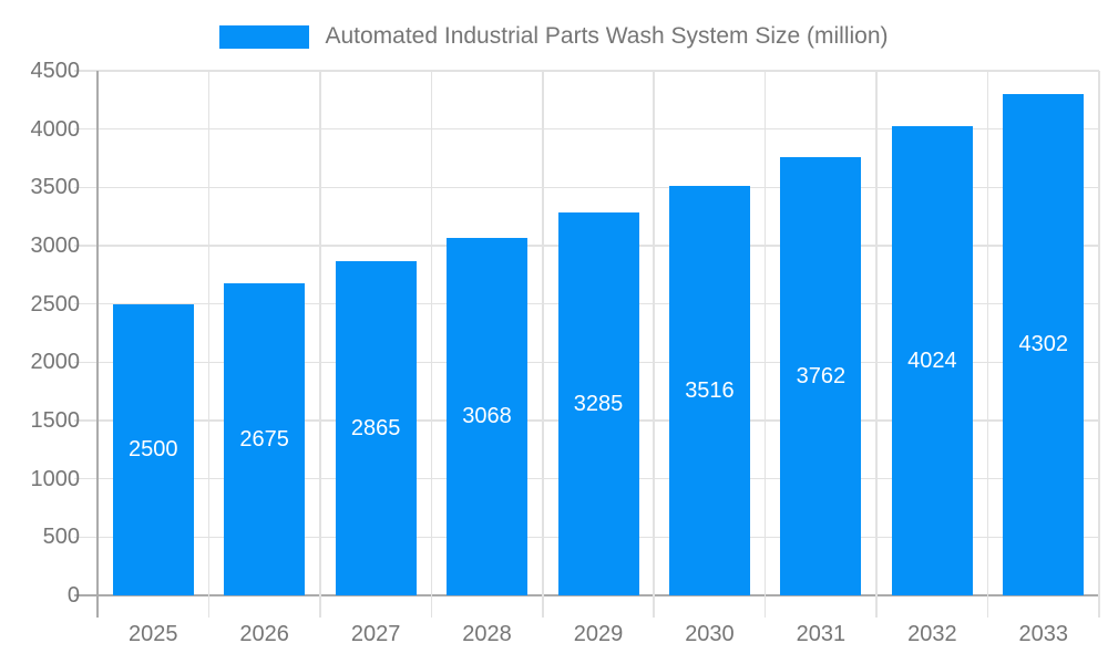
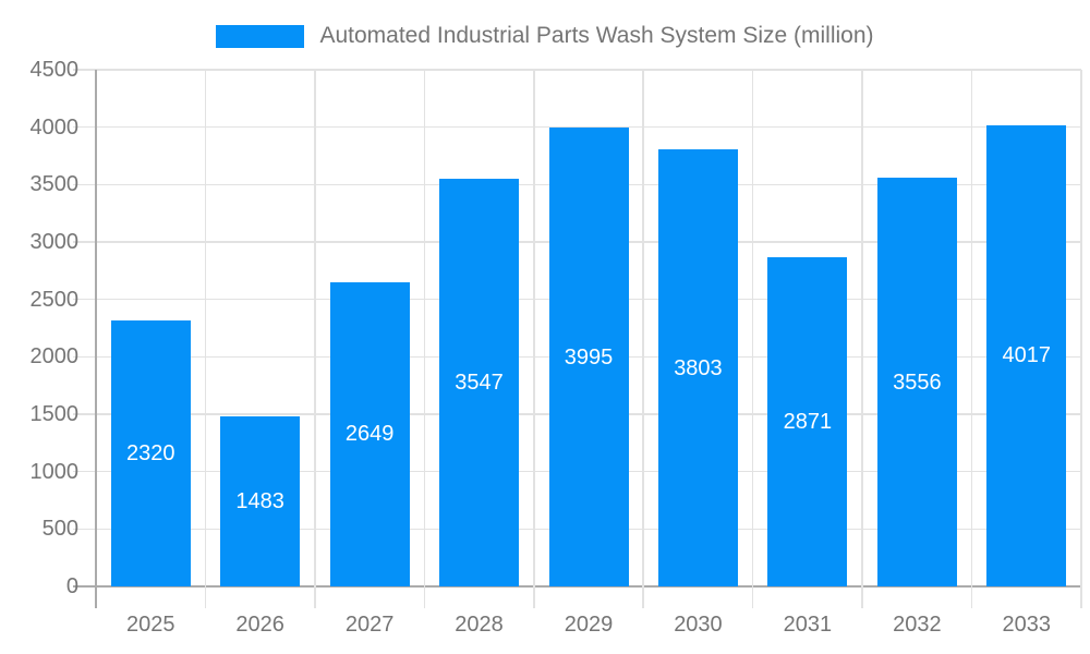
2025: 2500 -> 2320
2026: 2675 -> 1483
2027: 2865 -> 2649
2028: 3068 -> 3547
2029: 3285 -> 3995
2030: 3516 -> 3803
2031: 3762 -> 2871
2032: 4024 -> 3556
2033: 4302 -> 4017
